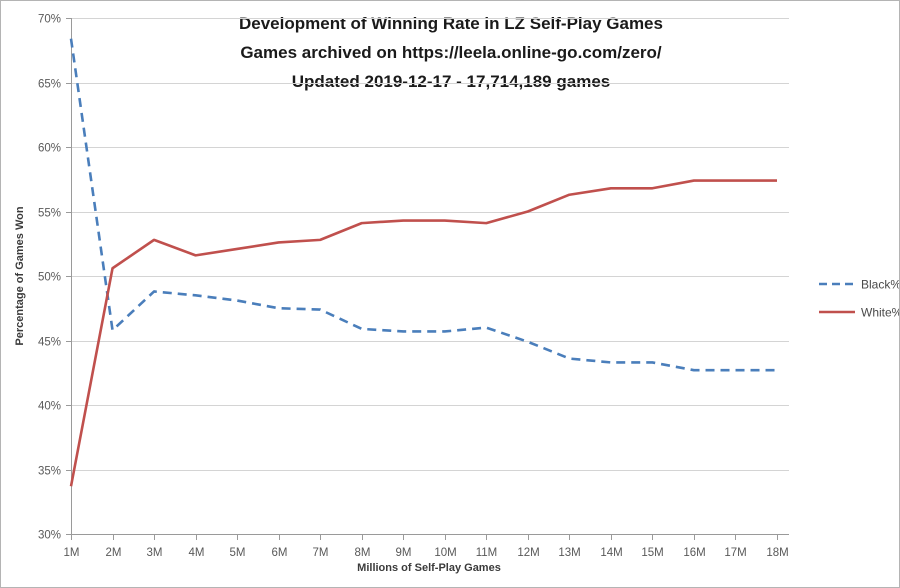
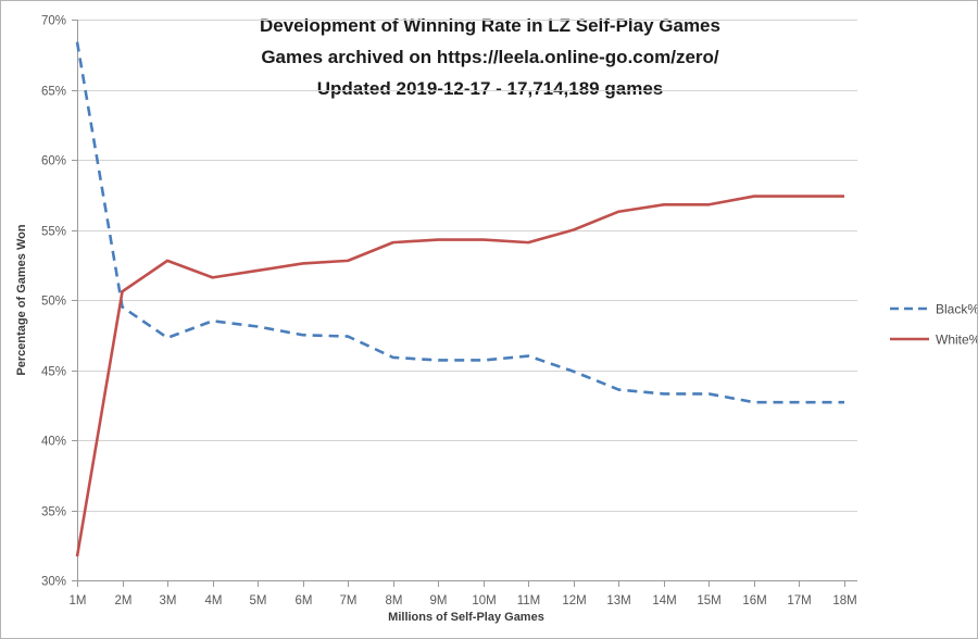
White%/1M: 33.7% -> 31.7%
Black%/2M: 45.8% -> 49.5%
Black%/3M: 48.8% -> 47.3%
